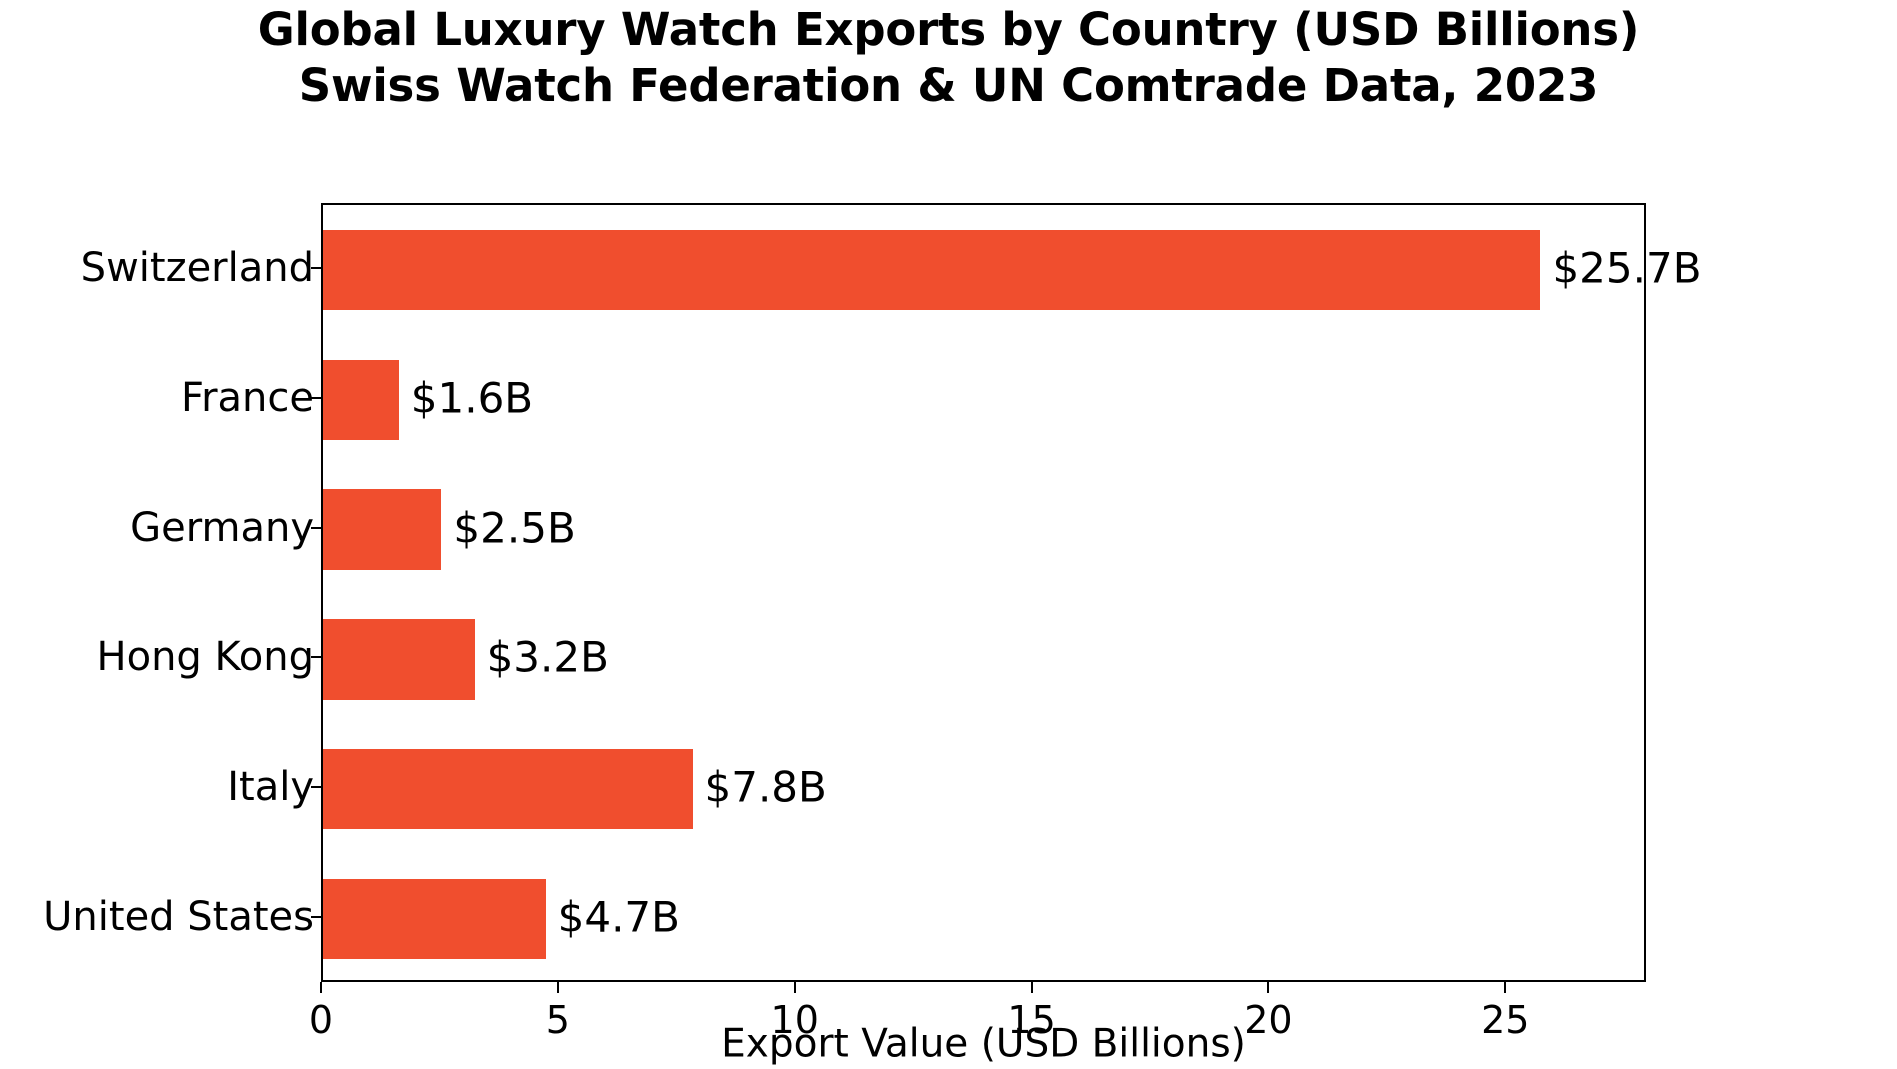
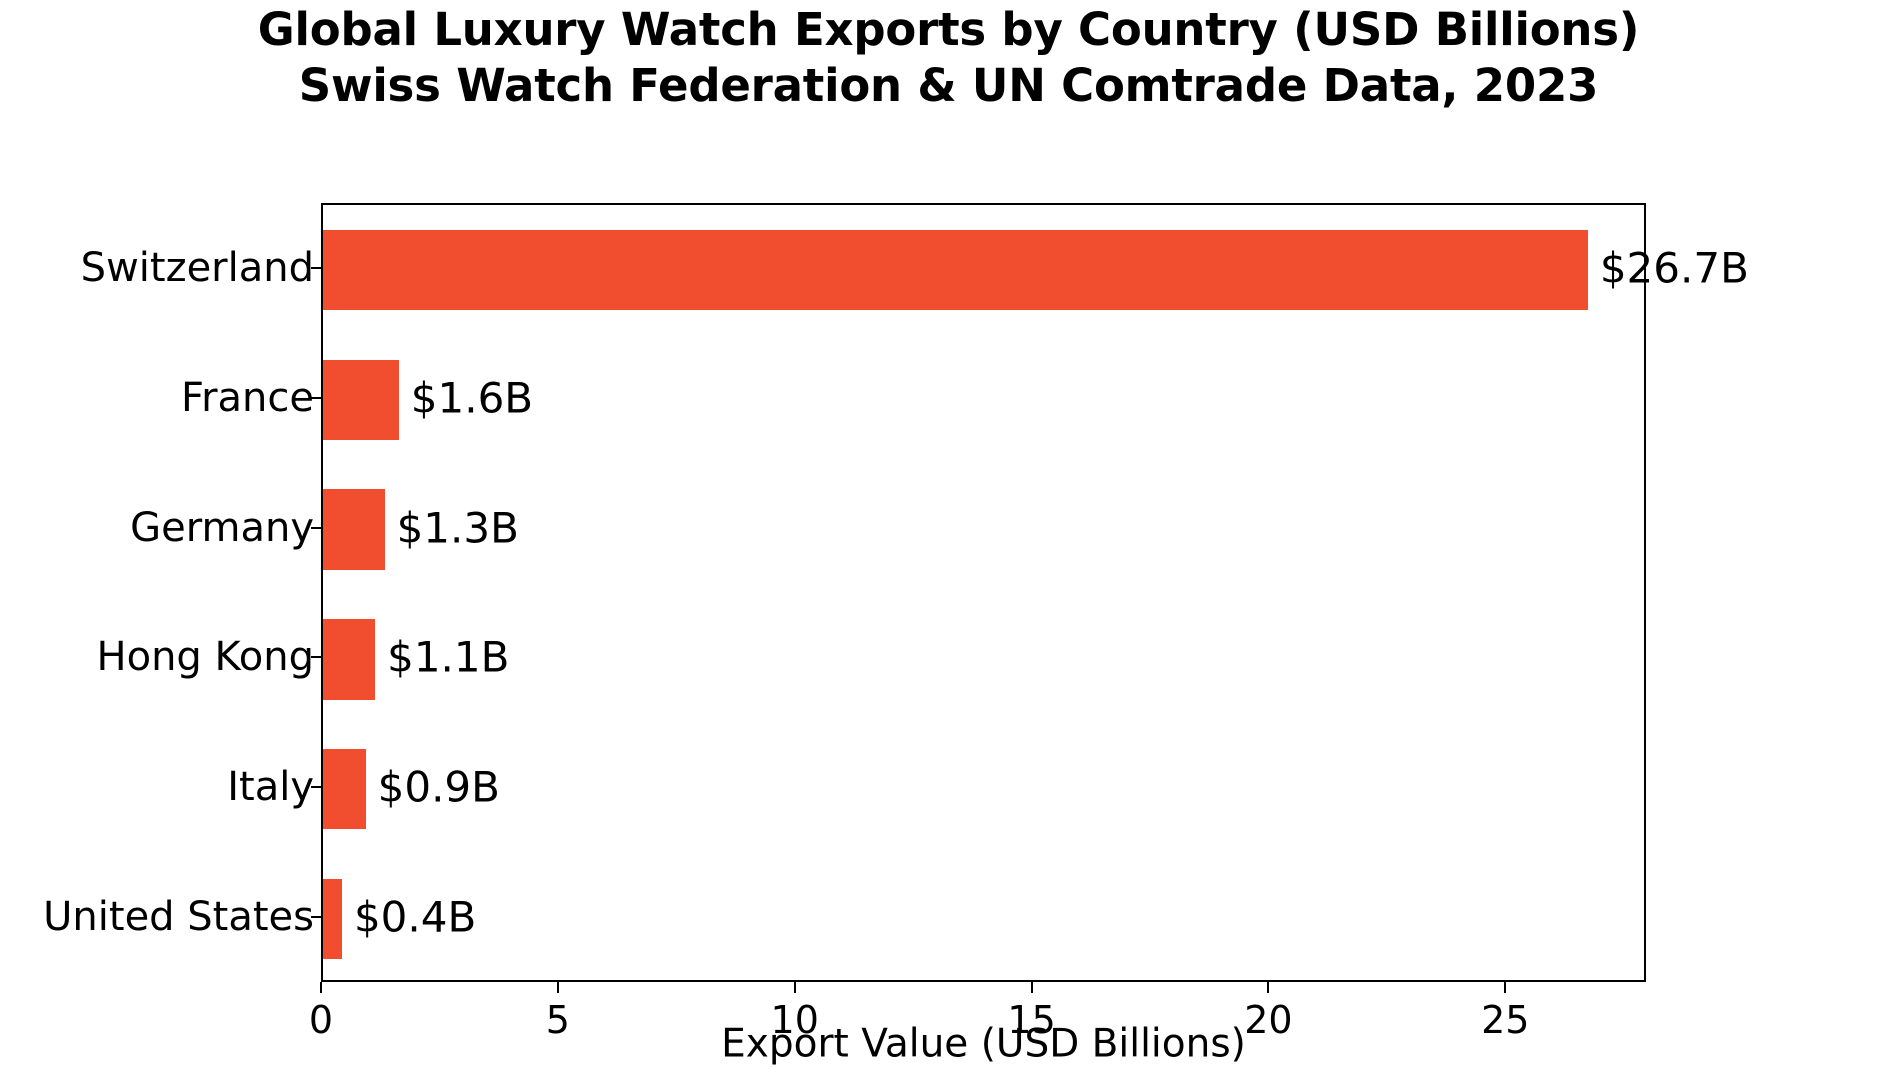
Switzerland: $25.7B -> $26.7B
Germany: $2.5B -> $1.3B
Hong Kong: $3.2B -> $1.1B
Italy: $7.8B -> $0.9B
United States: $4.7B -> $0.4B
